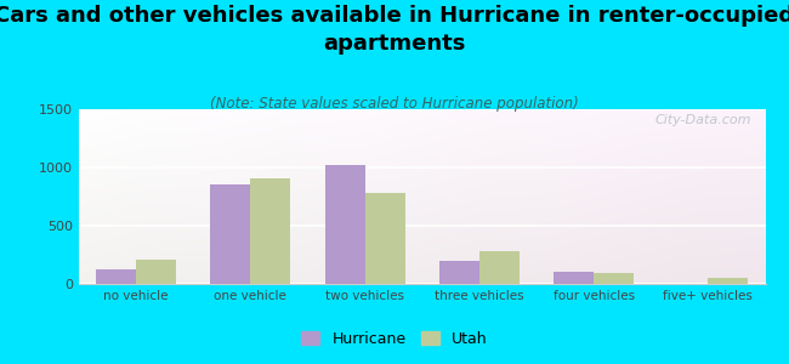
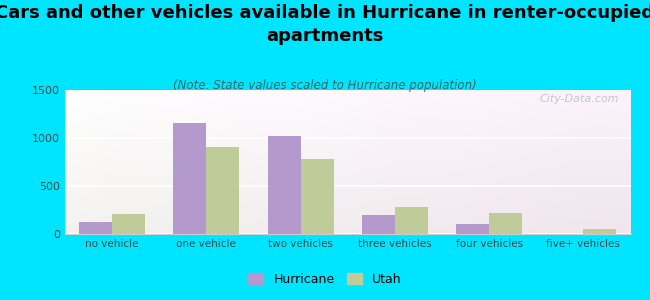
Hurricane/one vehicle: 850 -> 1160
Utah/four vehicles: 90 -> 220
